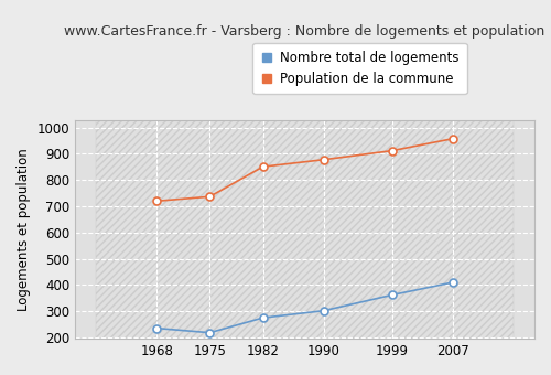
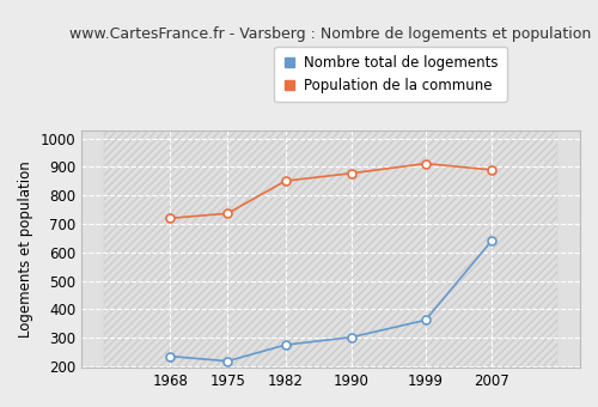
Nombre total de logements/2007: 410 -> 640
Population de la commune/2007: 958 -> 890
